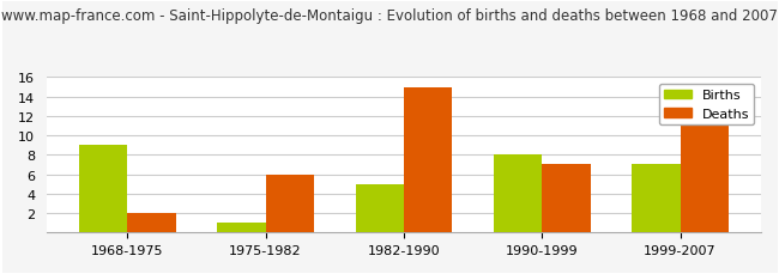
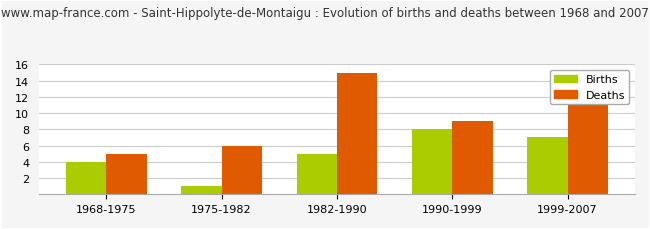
Births/1968-1975: 9 -> 4
Deaths/1968-1975: 2 -> 5
Deaths/1990-1999: 7 -> 9
